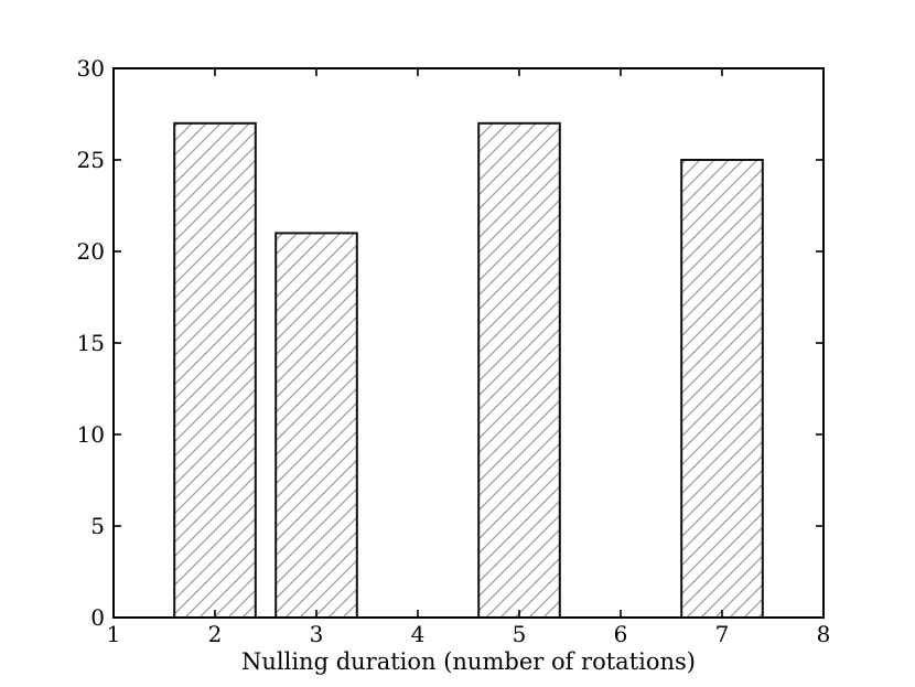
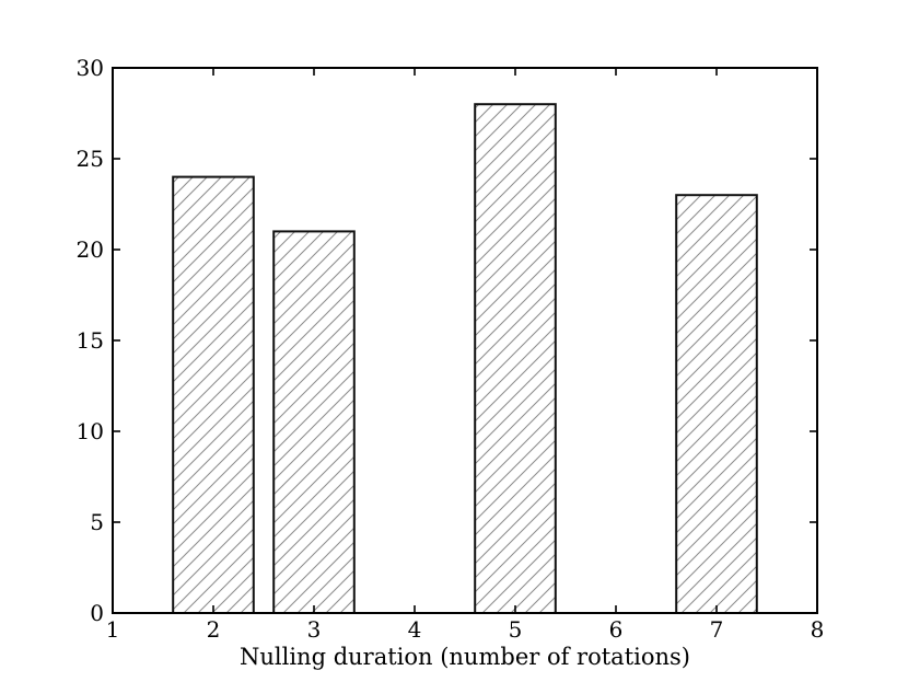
2: 27 -> 24
5: 27 -> 28
7: 25 -> 23
